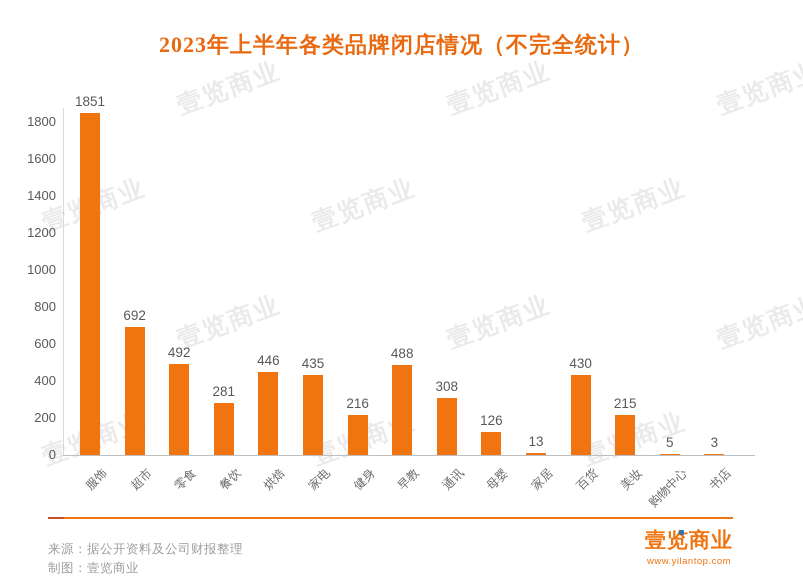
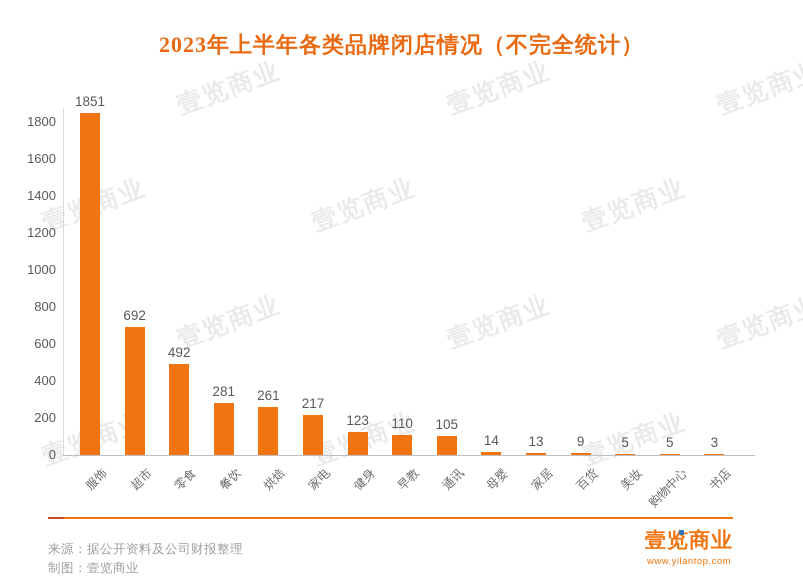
烘焙: 446 -> 261
家电: 435 -> 217
健身: 216 -> 123
早教: 488 -> 110
通讯: 308 -> 105
母婴: 126 -> 14
百货: 430 -> 9
美妆: 215 -> 5
